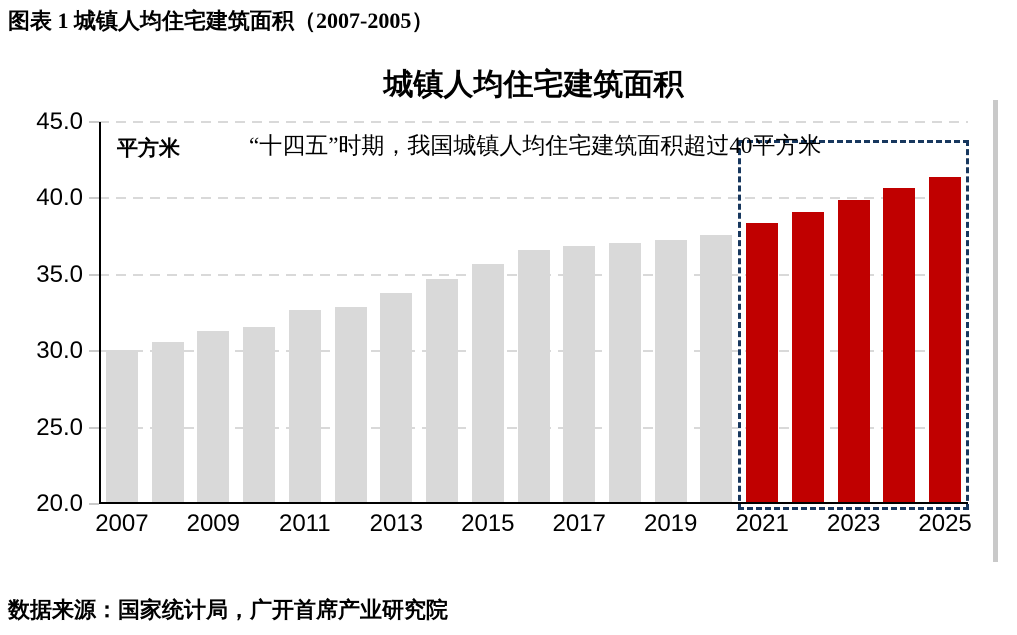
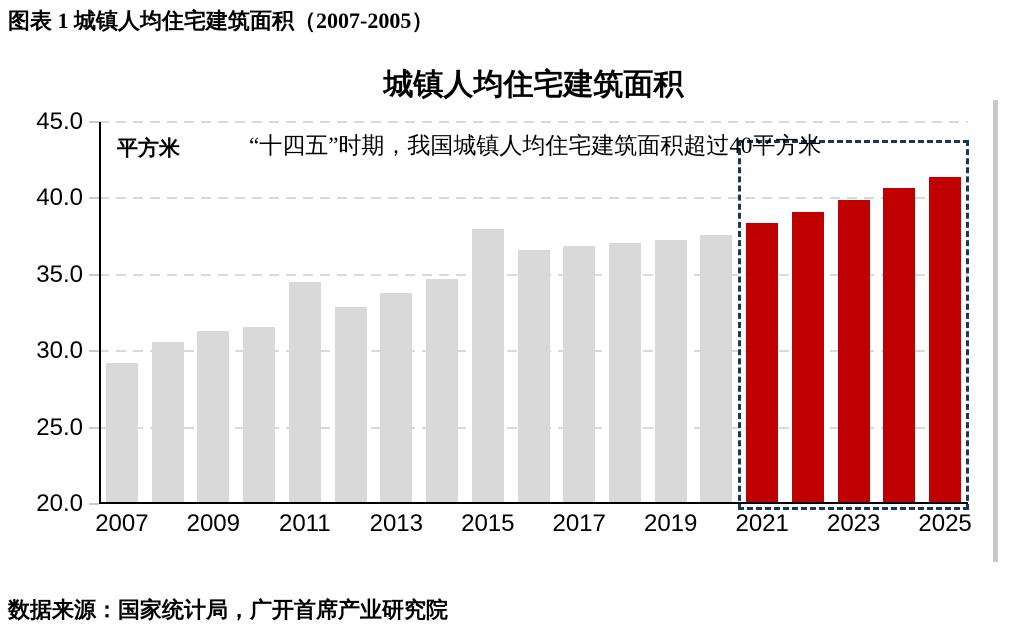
2007: 30.1 -> 29.2
2011: 32.7 -> 34.5
2015: 35.7 -> 38.0
